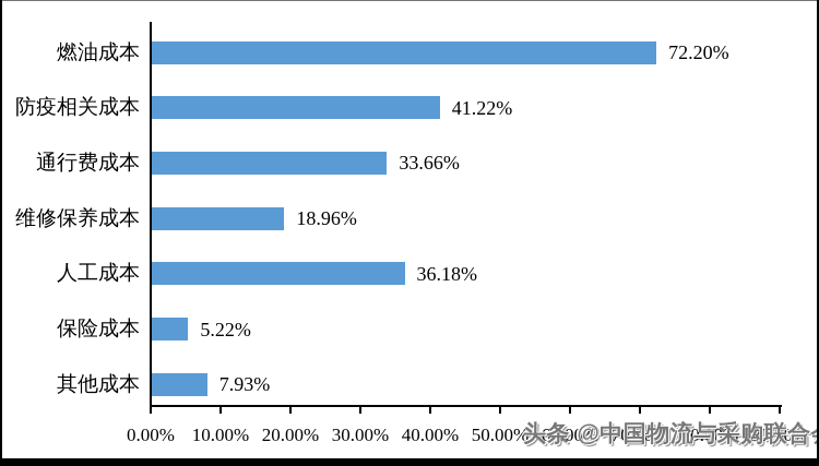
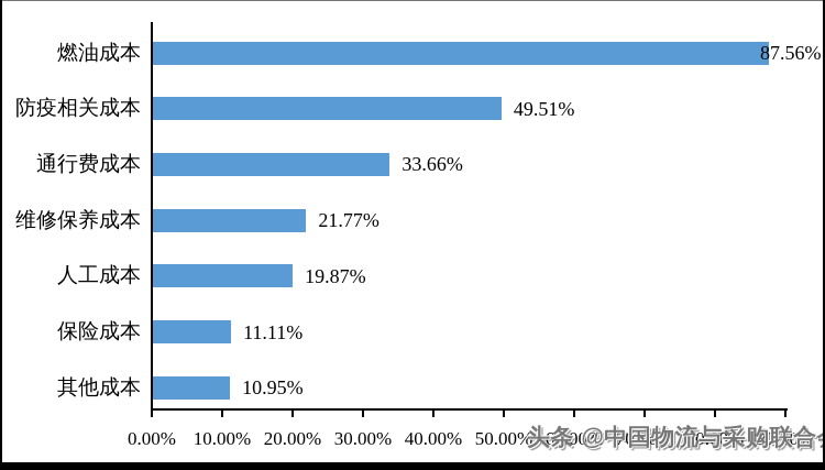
燃油成本: 72.20% -> 87.56%
防疫相关成本: 41.22% -> 49.51%
维修保养成本: 18.96% -> 21.77%
人工成本: 36.18% -> 19.87%
保险成本: 5.22% -> 11.11%
其他成本: 7.93% -> 10.95%
